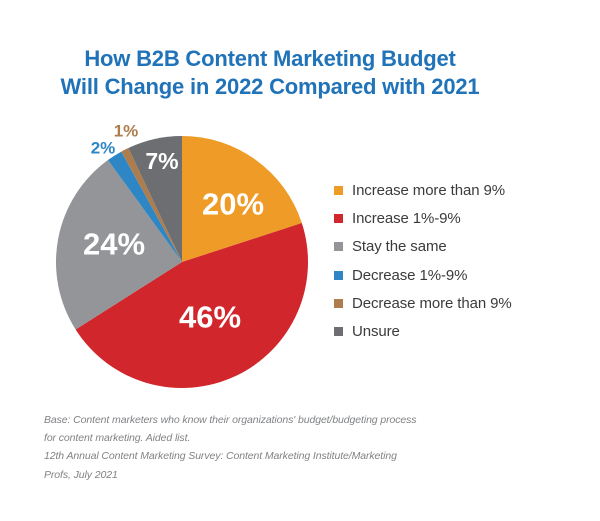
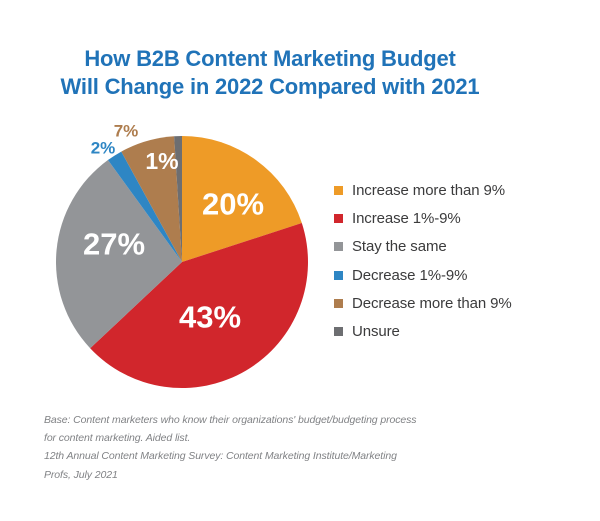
Increase 1%-9%: 46% -> 43%
Stay the same: 24% -> 27%
Decrease more than 9%: 1% -> 7%
Unsure: 7% -> 1%
